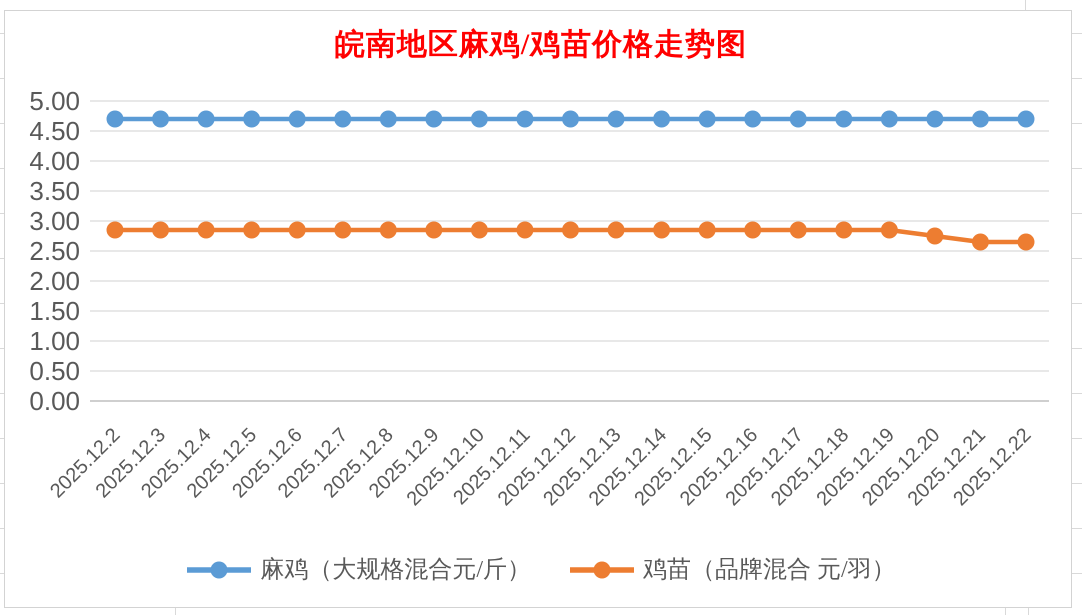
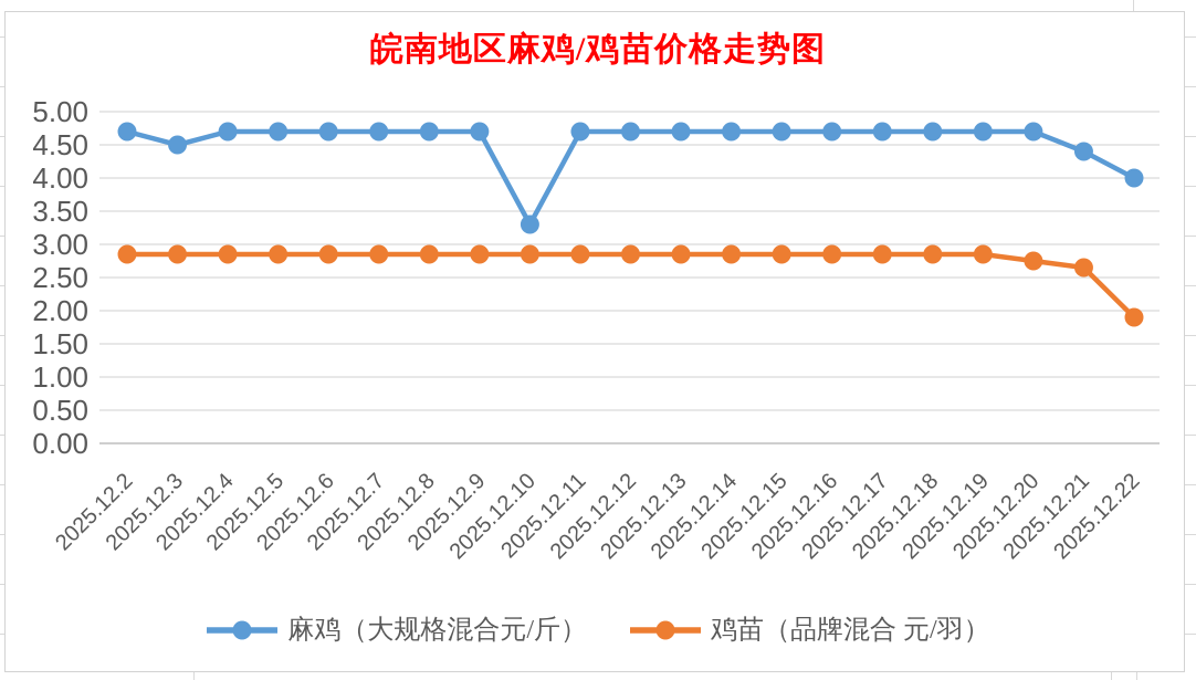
麻鸡（大规格混合元/斤）/2025.12.3: 4.7 -> 4.5
麻鸡（大规格混合元/斤）/2025.12.10: 4.7 -> 3.3
麻鸡（大规格混合元/斤）/2025.12.21: 4.7 -> 4.4
麻鸡（大规格混合元/斤）/2025.12.22: 4.7 -> 4.0
鸡苗（品牌混合 元/羽）/2025.12.22: 2.6 -> 1.9
